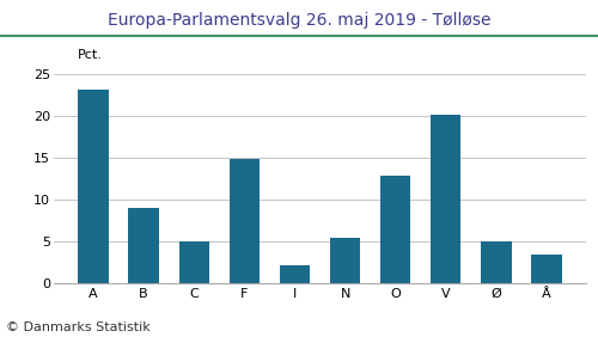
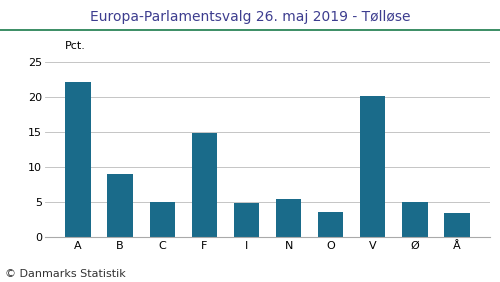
A: 23.2 -> 22.2
I: 2.1 -> 4.8
O: 12.9 -> 3.6
